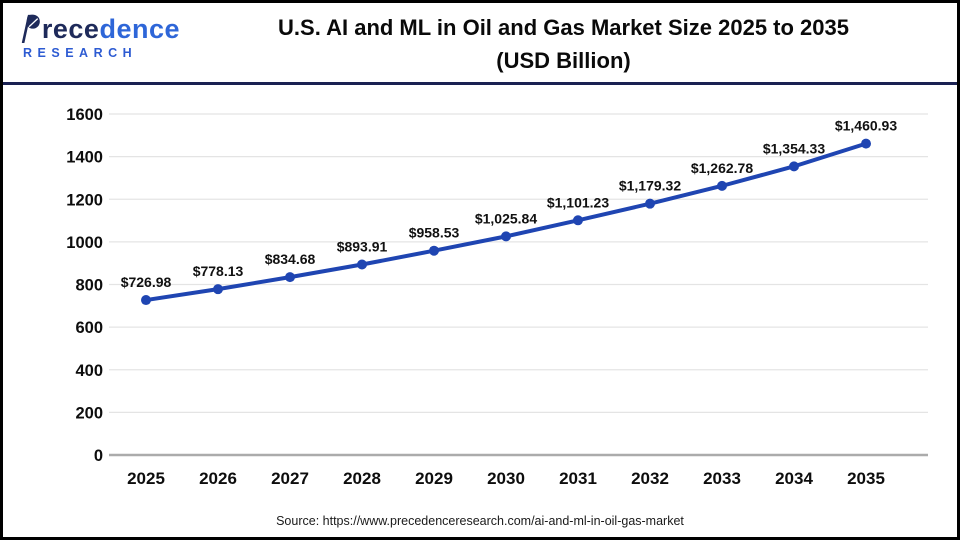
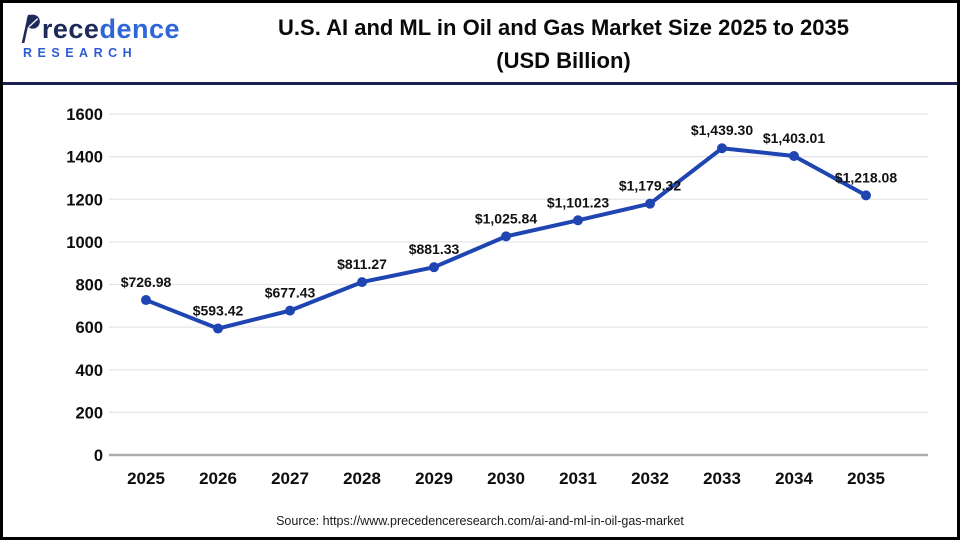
2026: $778.13 -> $593.42
2027: $834.68 -> $677.43
2028: $893.91 -> $811.27
2029: $958.53 -> $881.33
2033: $1,262.78 -> $1,439.30
2034: $1,354.33 -> $1,403.01
2035: $1,460.93 -> $1,218.08
